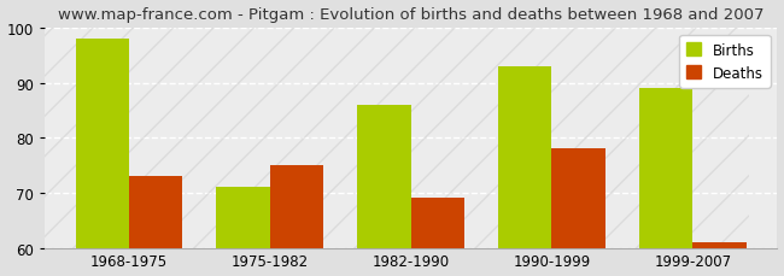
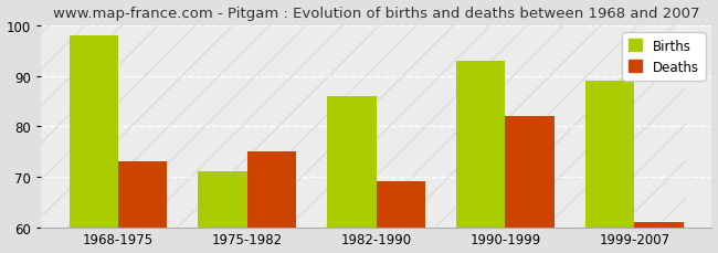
Deaths/1990-1999: 78 -> 82
